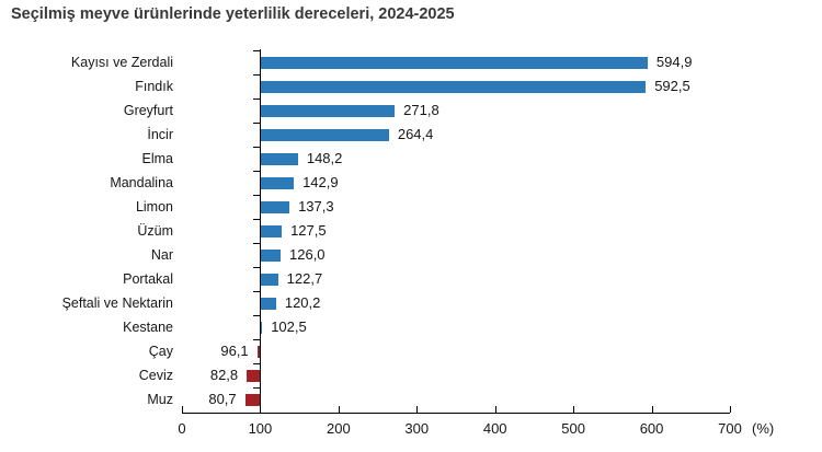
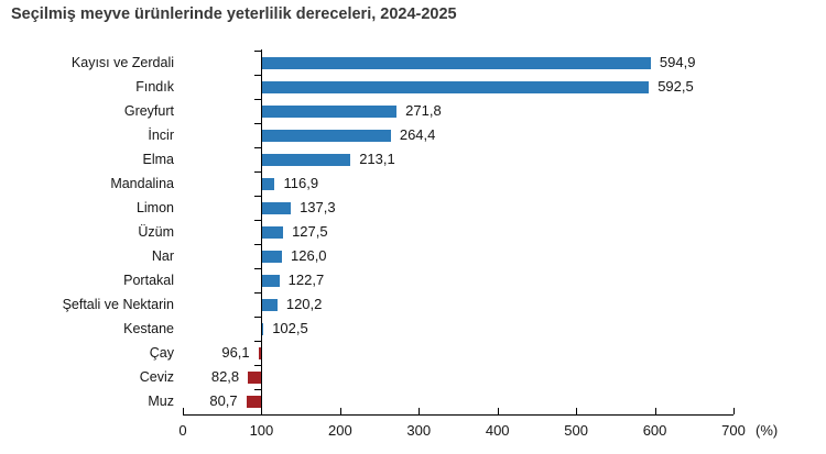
Elma: 148,2 -> 213,1
Mandalina: 142,9 -> 116,9
